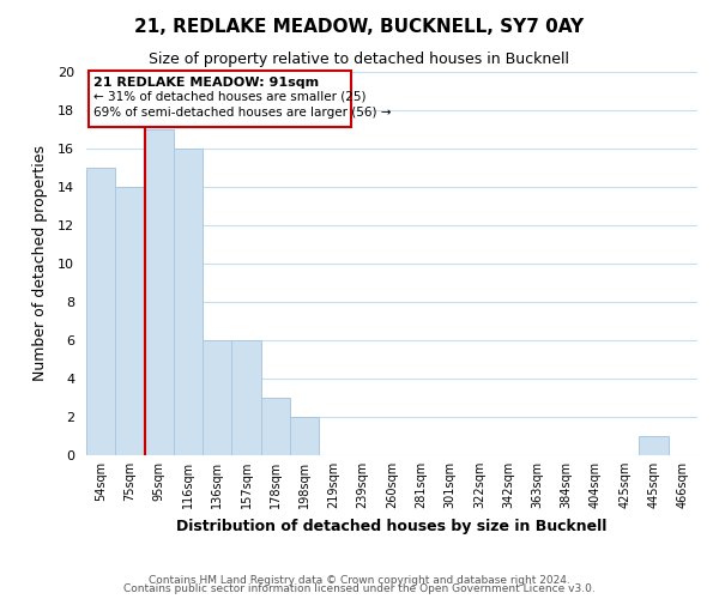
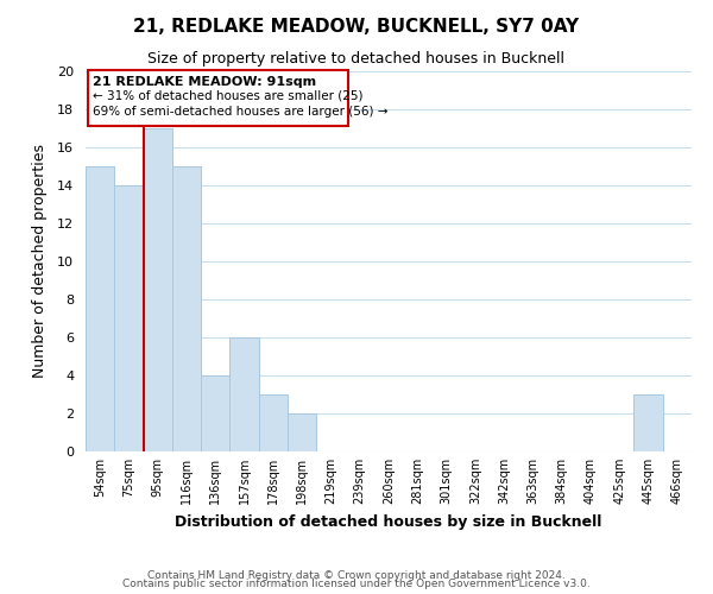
116sqm: 16 -> 15
136sqm: 6 -> 4
445sqm: 1 -> 3
